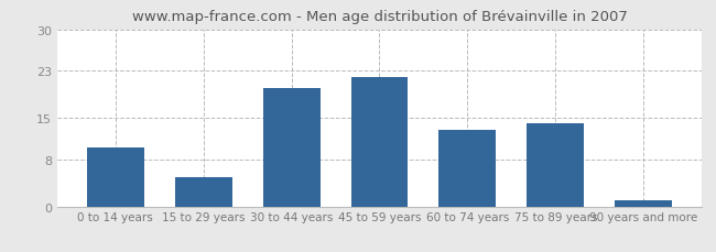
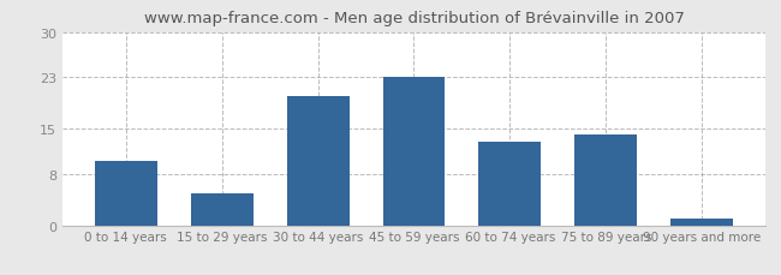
45 to 59 years: 22 -> 23
